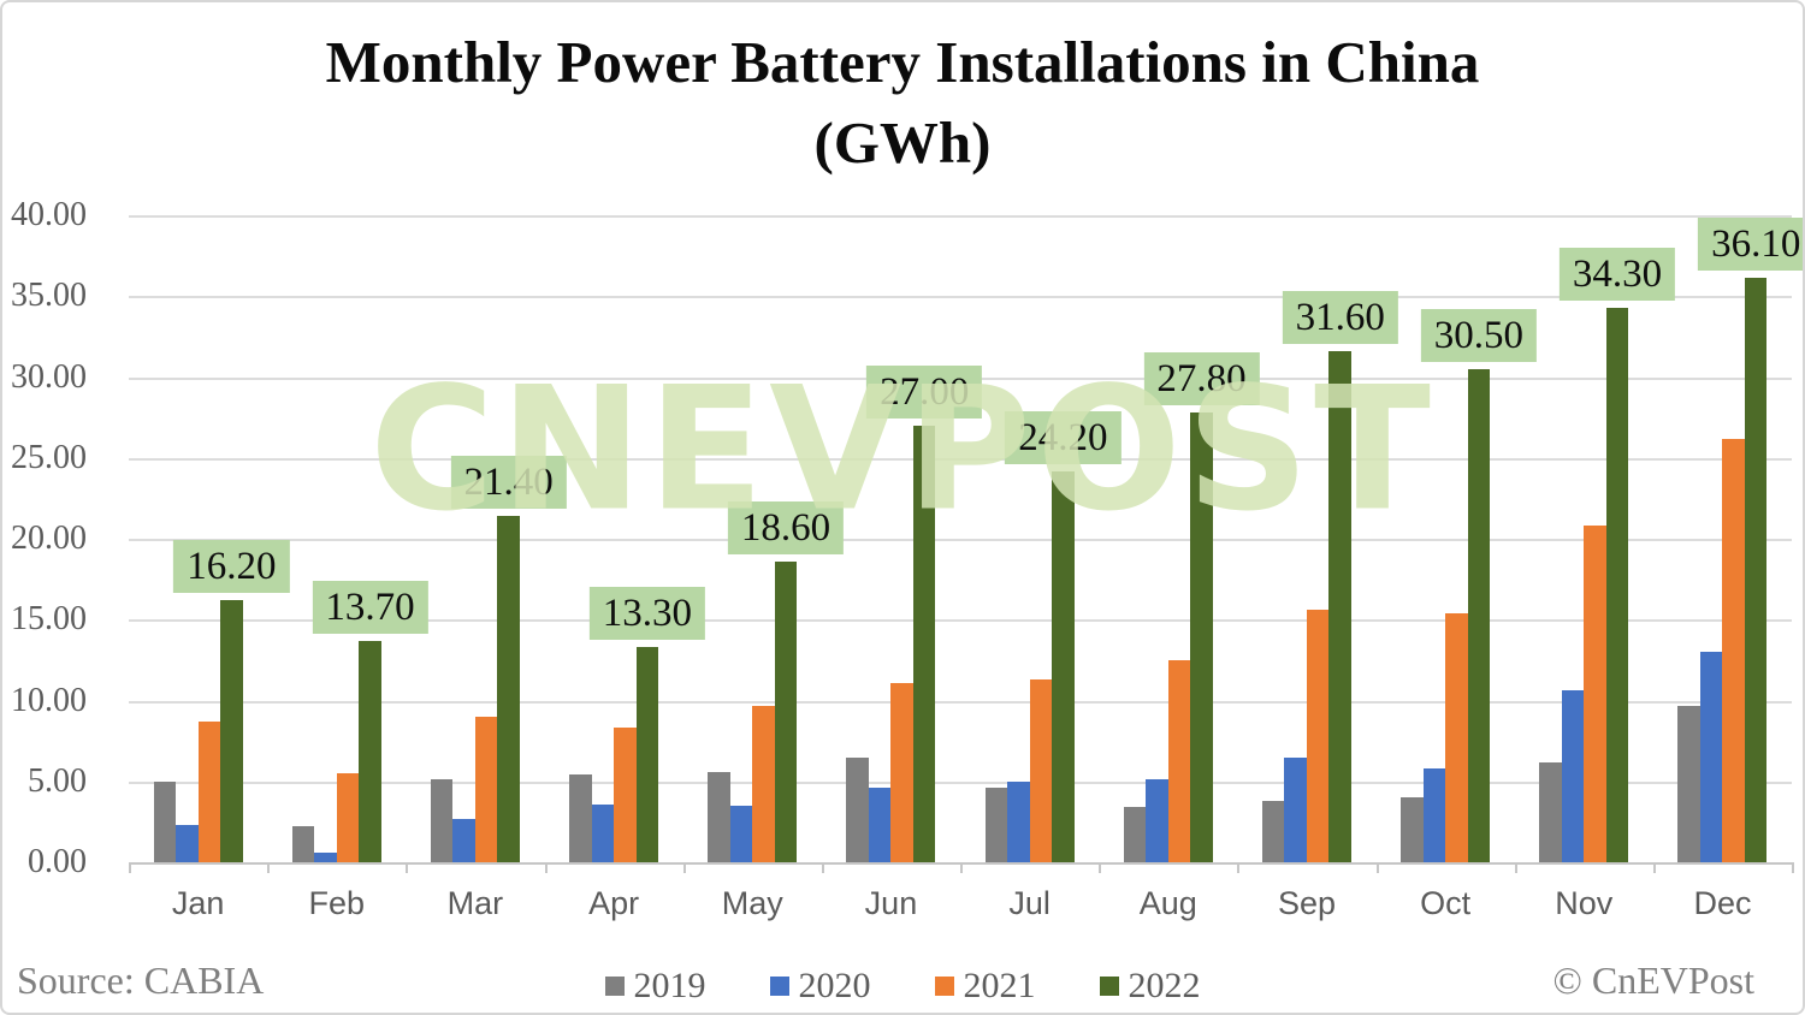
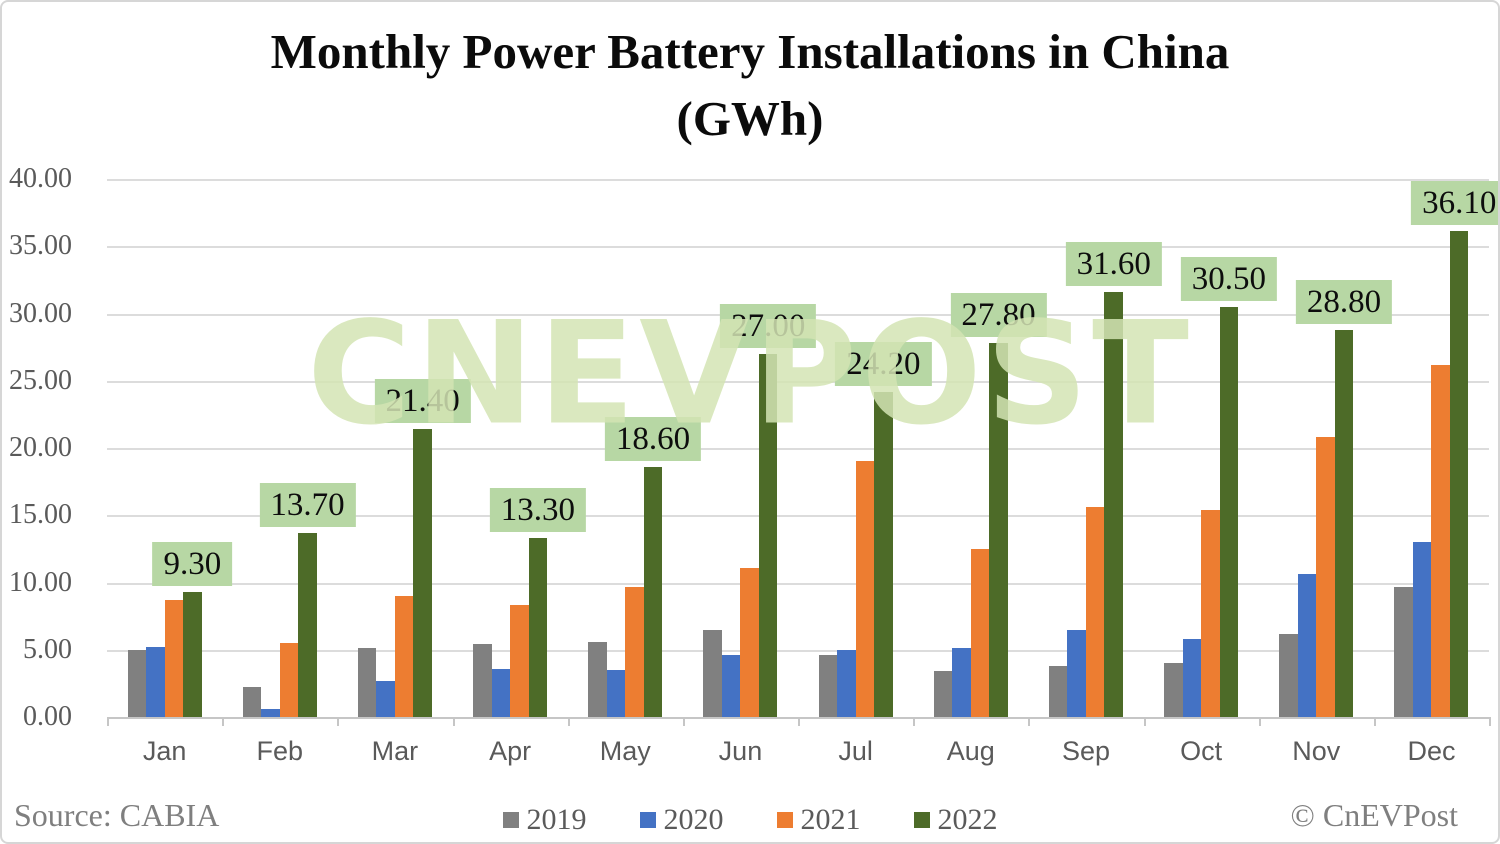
2020/Jan: 2.3 -> 5.2
2022/Jan: 16.20 -> 9.30
2021/Jul: 11.3 -> 19.0
2022/Nov: 34.30 -> 28.80
